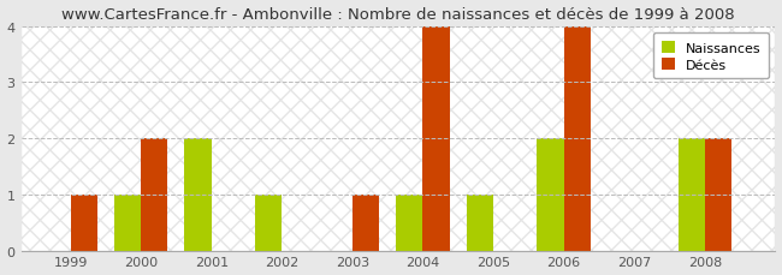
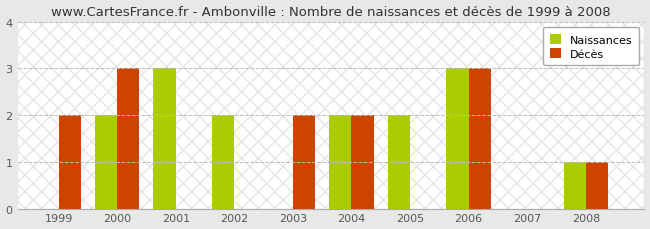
Décès/1999: 1 -> 2
Naissances/2000: 1 -> 2
Décès/2000: 2 -> 3
Naissances/2001: 2 -> 3
Naissances/2002: 1 -> 2
Décès/2003: 1 -> 2
Naissances/2004: 1 -> 2
Décès/2004: 4 -> 2
Naissances/2005: 1 -> 2
Naissances/2006: 2 -> 3
Décès/2006: 4 -> 3
Naissances/2008: 2 -> 1
Décès/2008: 2 -> 1
